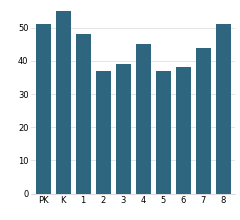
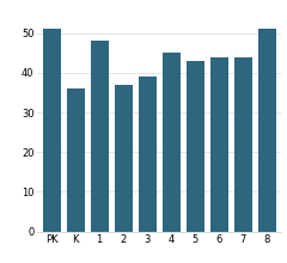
K: 55 -> 36
5: 37 -> 43
6: 38 -> 44
